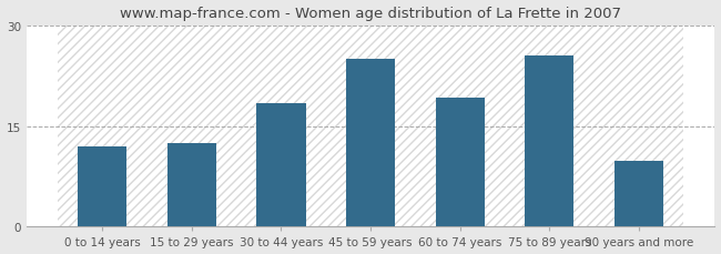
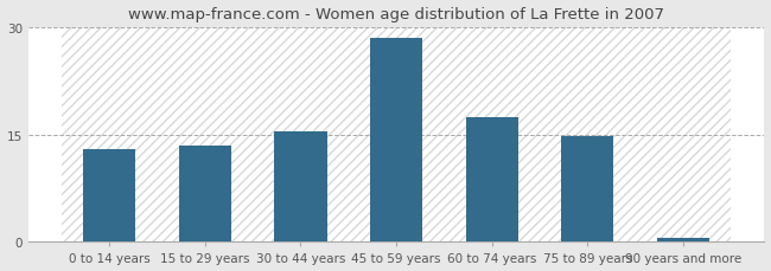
0 to 14 years: 12.0 -> 13.0
15 to 29 years: 12.4 -> 13.5
30 to 44 years: 18.4 -> 15.5
45 to 59 years: 25.0 -> 28.5
60 to 74 years: 19.2 -> 17.5
75 to 89 years: 25.6 -> 14.7
90 years and more: 9.8 -> 0.5
